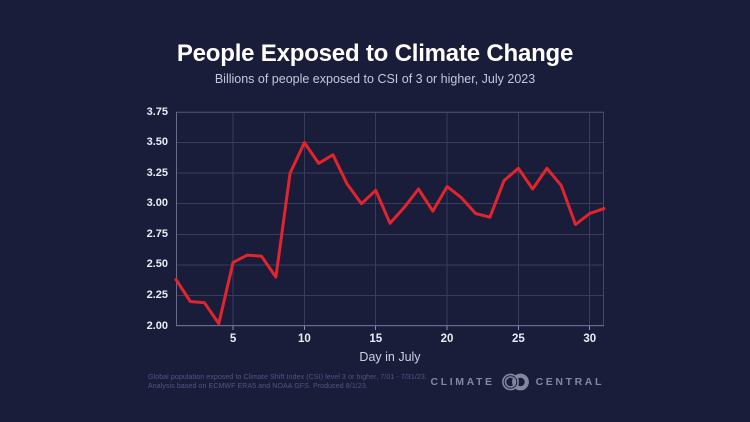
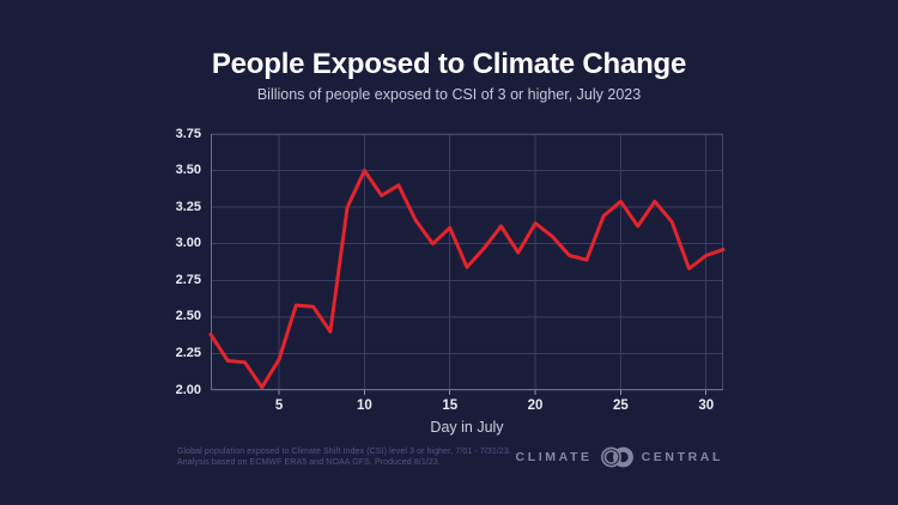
5: 2.52 -> 2.21
